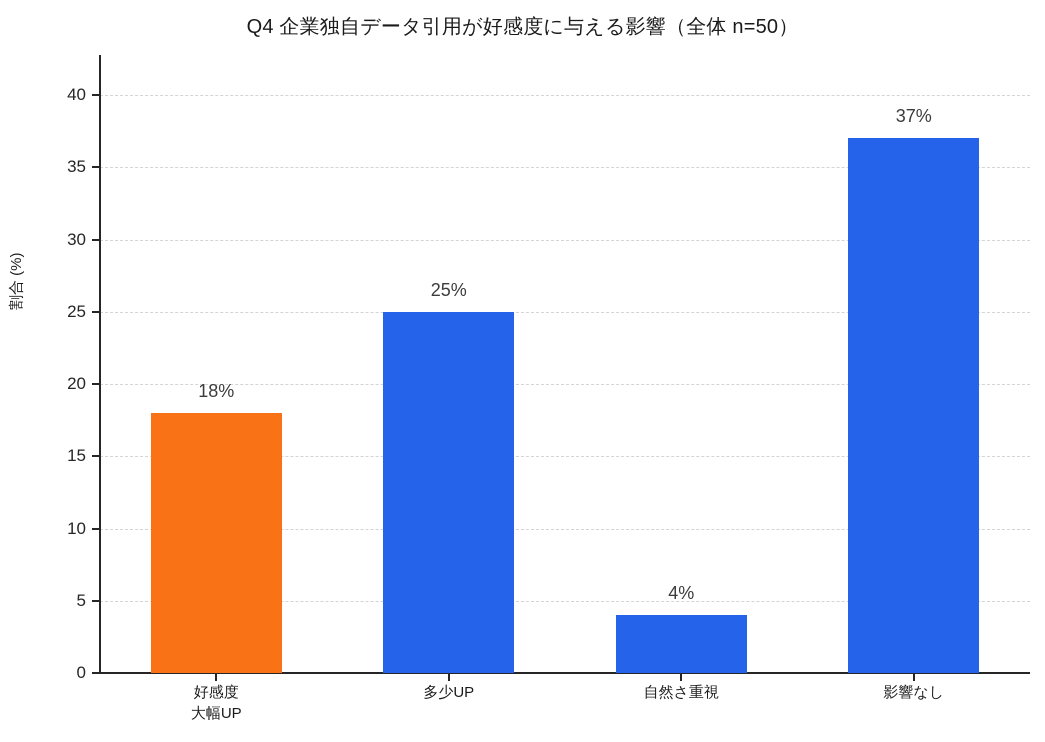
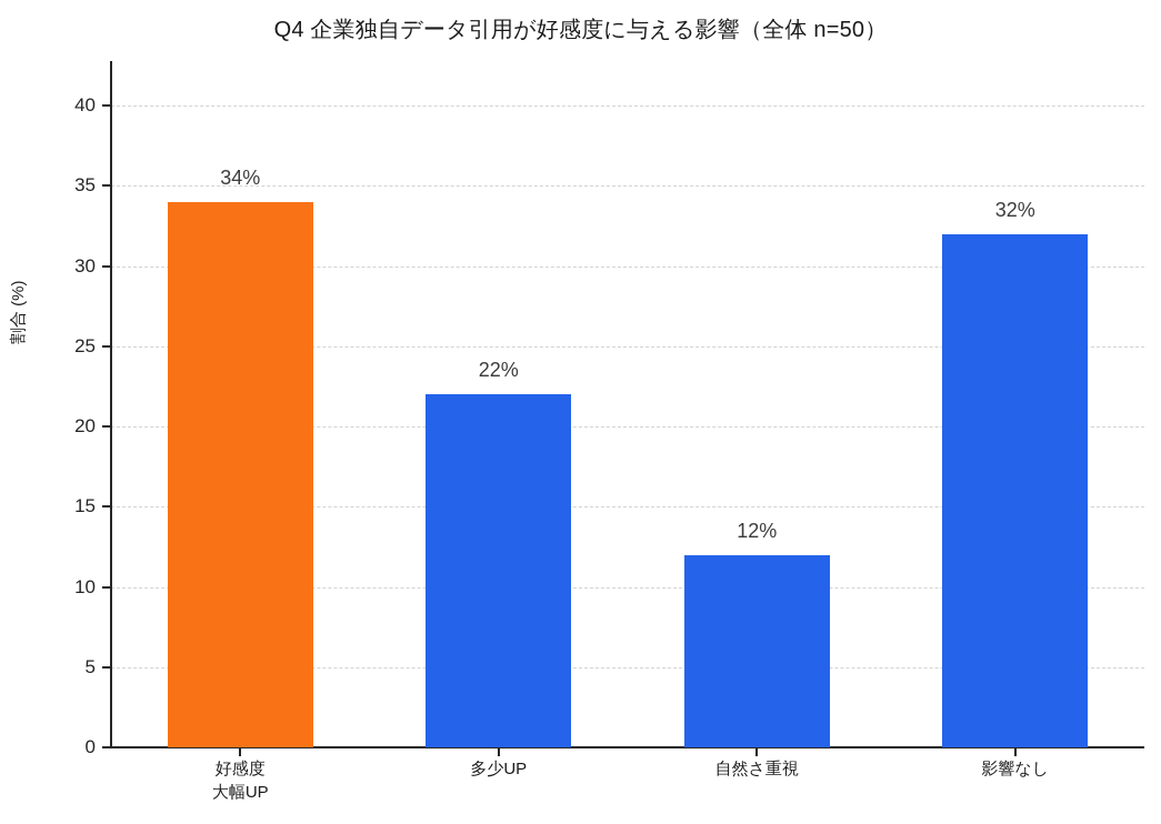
好感度 大幅UP: 18% -> 34%
多少UP: 25% -> 22%
自然さ重視: 4% -> 12%
影響なし: 37% -> 32%
